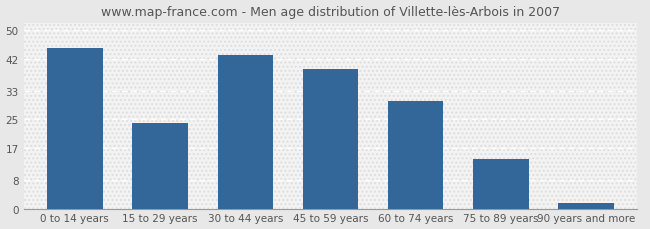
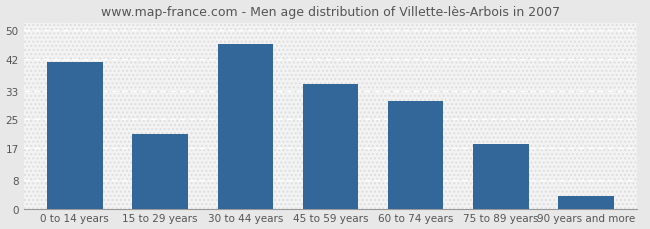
0 to 14 years: 45.0 -> 41.0
15 to 29 years: 24.0 -> 21.0
30 to 44 years: 43.0 -> 46.0
45 to 59 years: 39.0 -> 35.0
75 to 89 years: 14.0 -> 18.0
90 years and more: 1.5 -> 3.5
